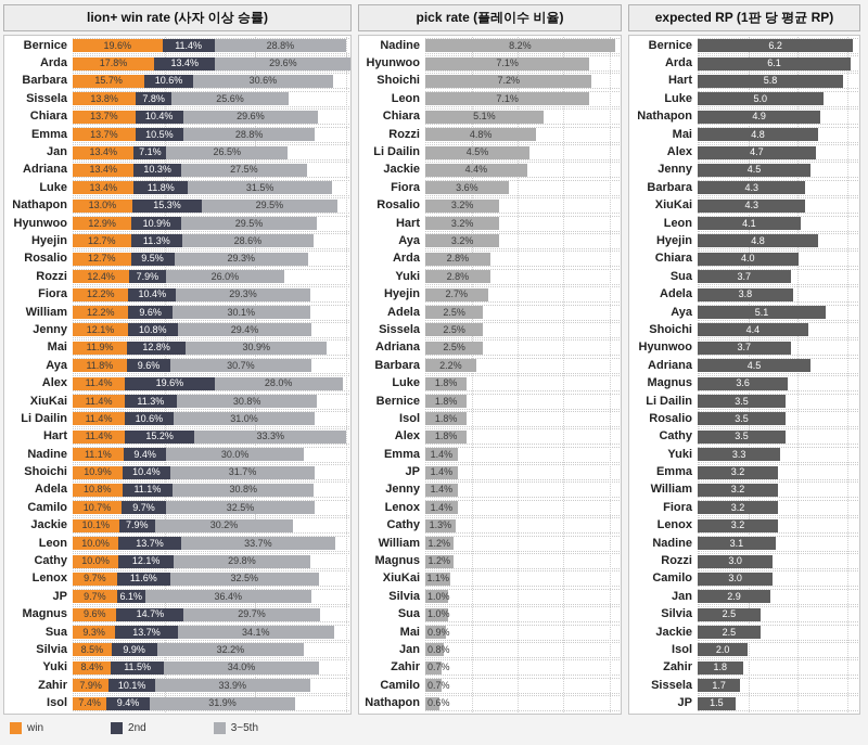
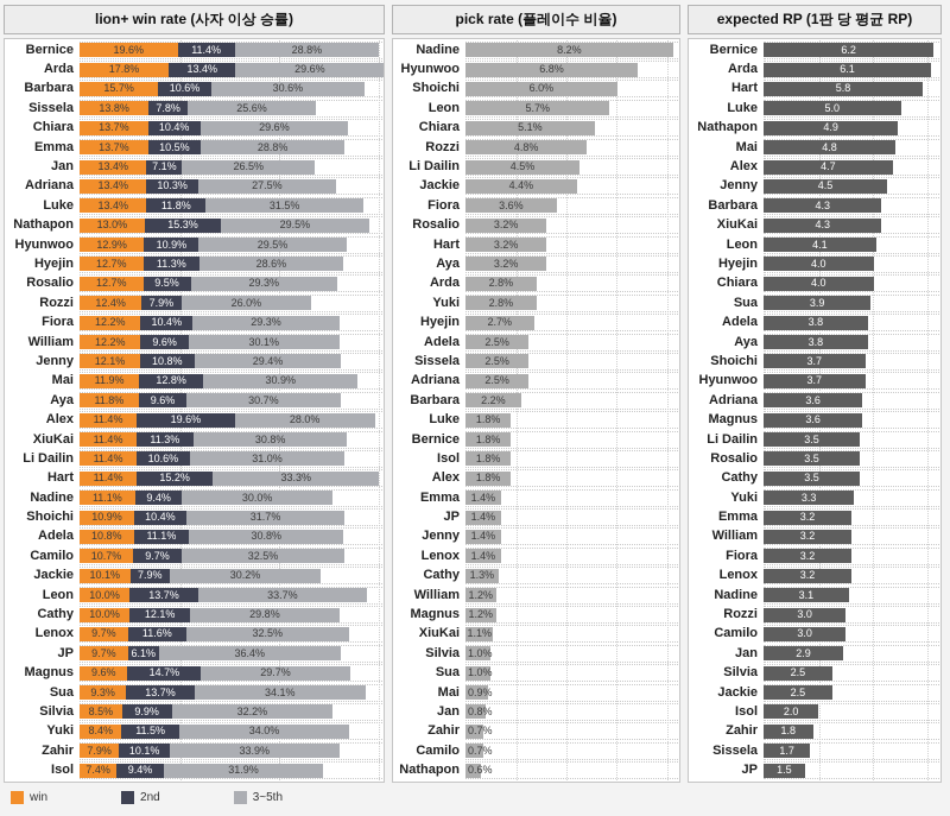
pick rate (플레이수 비율)/Hyunwoo: 7.1% -> 6.8%
pick rate (플레이수 비율)/Shoichi: 7.2% -> 6.0%
pick rate (플레이수 비율)/Leon: 7.1% -> 5.7%
expected RP (1판 당 평균 RP)/Hyejin: 4.8 -> 4.0
expected RP (1판 당 평균 RP)/Sua: 3.7 -> 3.9
expected RP (1판 당 평균 RP)/Aya: 5.1 -> 3.8
expected RP (1판 당 평균 RP)/Shoichi: 4.4 -> 3.7
expected RP (1판 당 평균 RP)/Adriana: 4.5 -> 3.6
